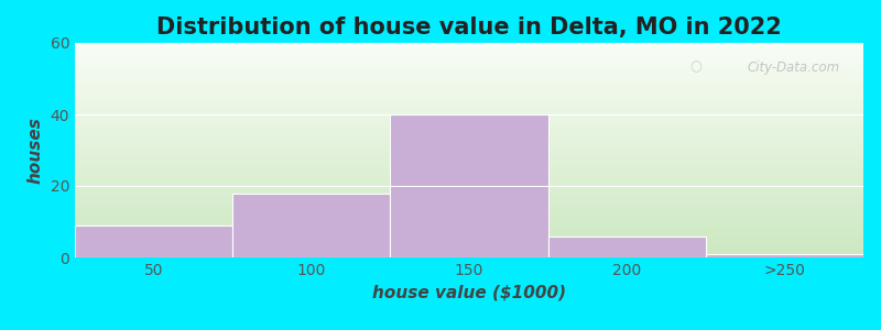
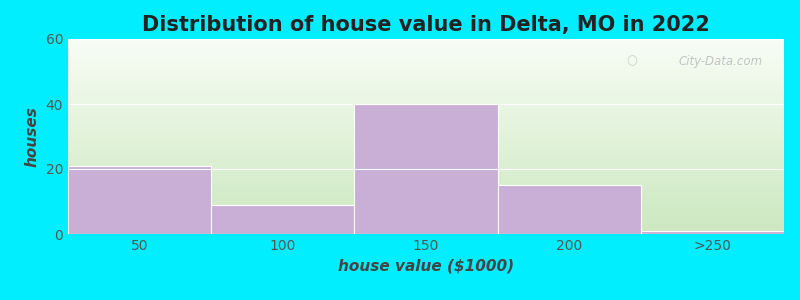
50: 9 -> 21
100: 18 -> 9
200: 6 -> 15
